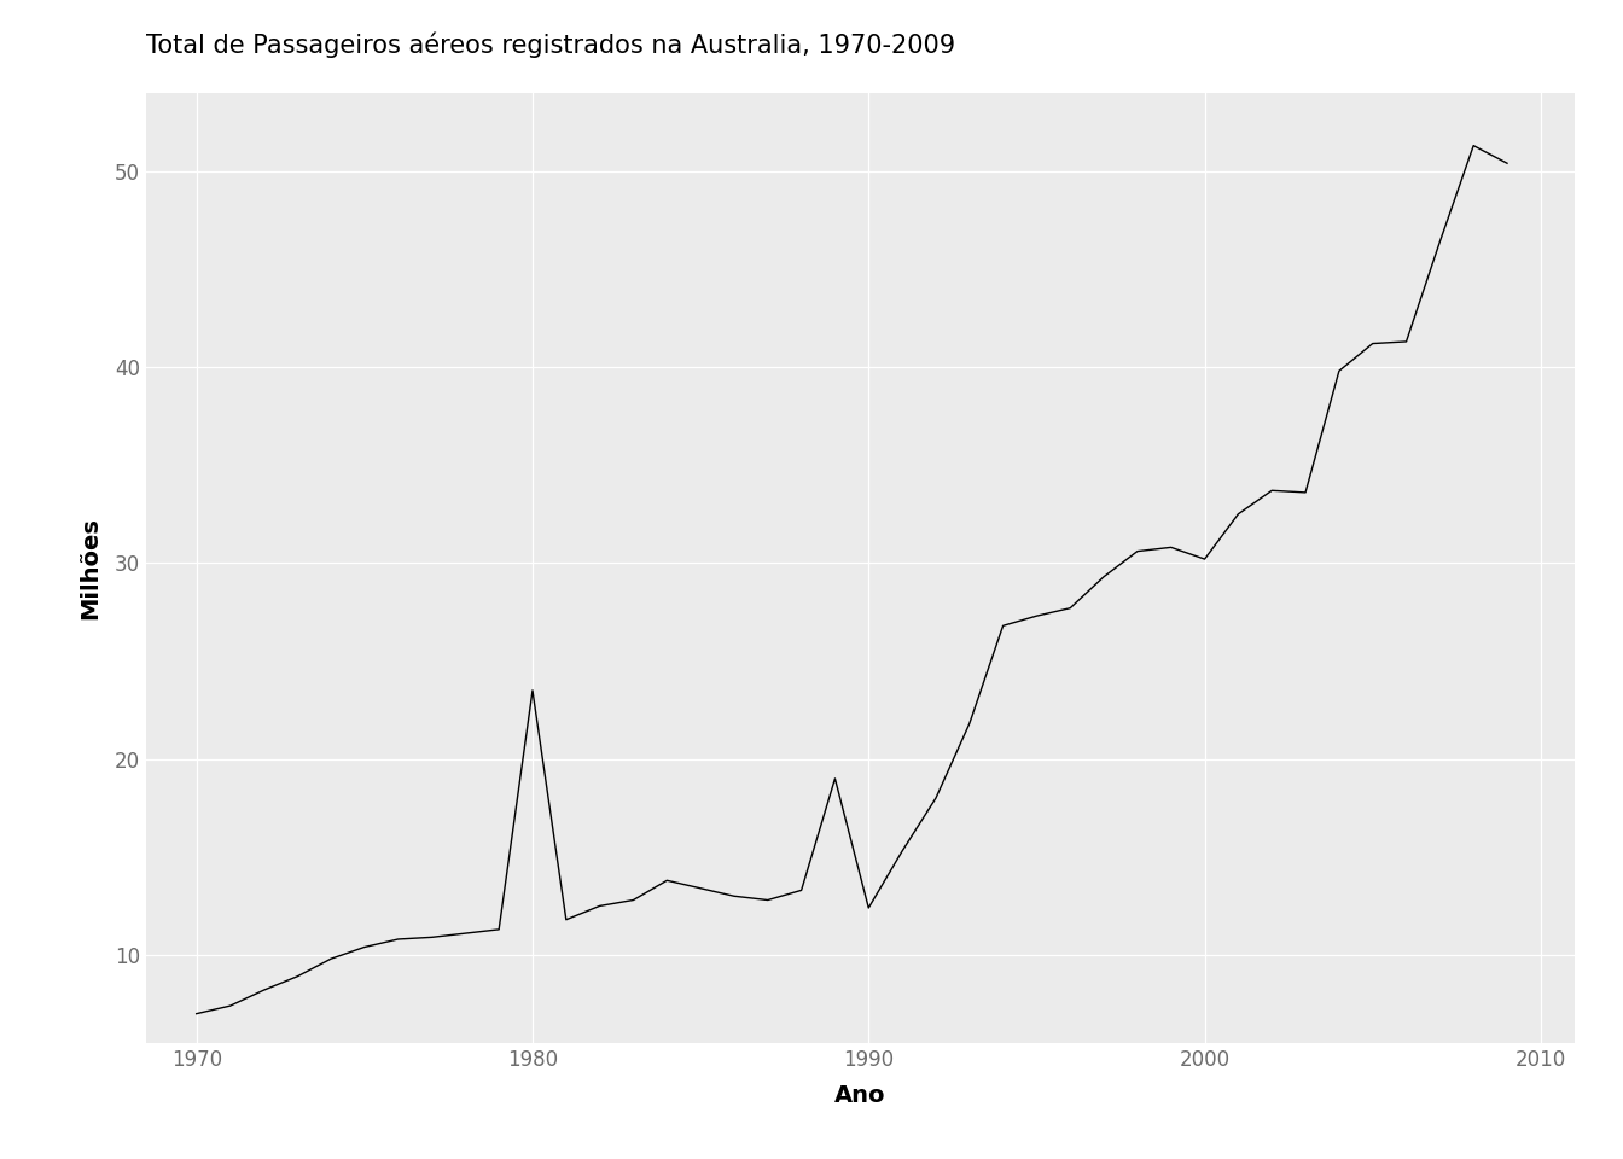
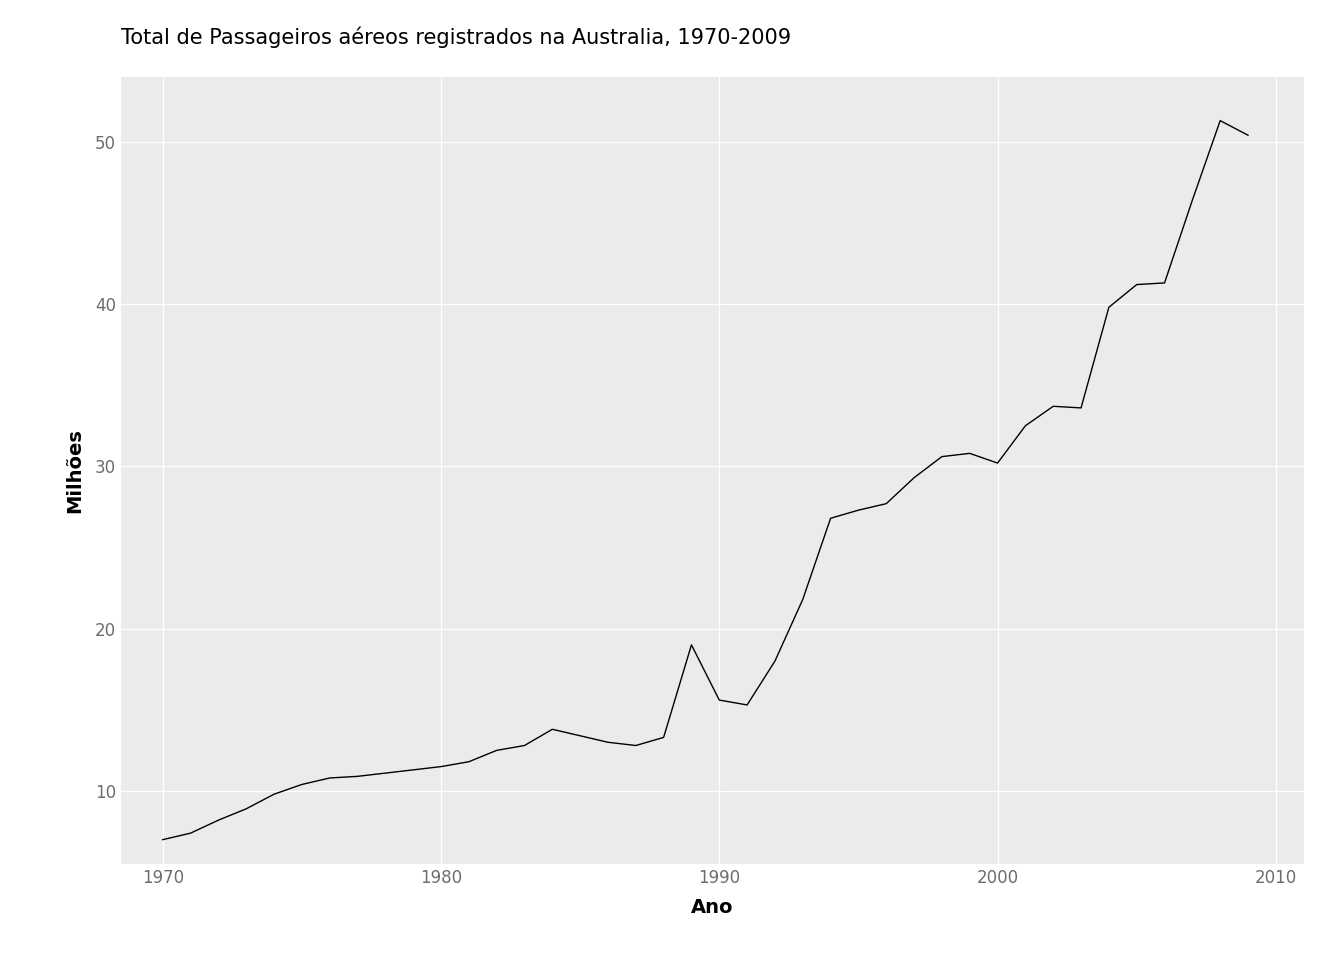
1980: 23.5 -> 11.5
1990: 12.4 -> 15.6
